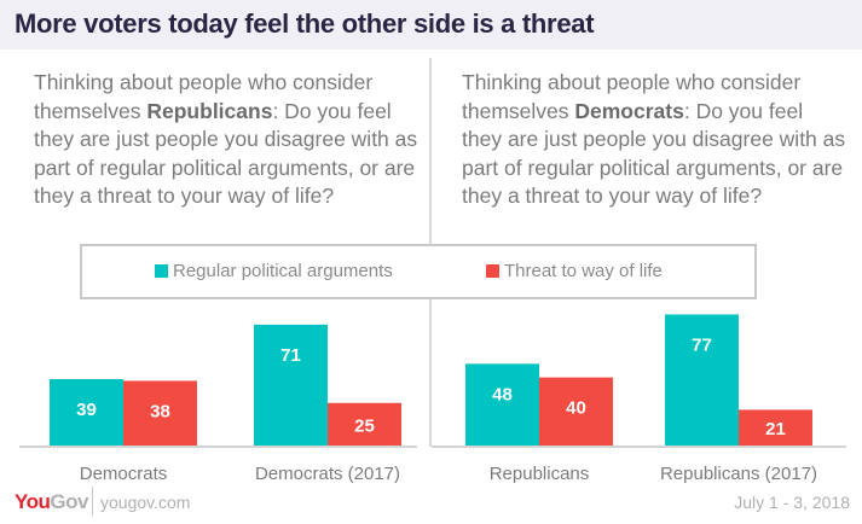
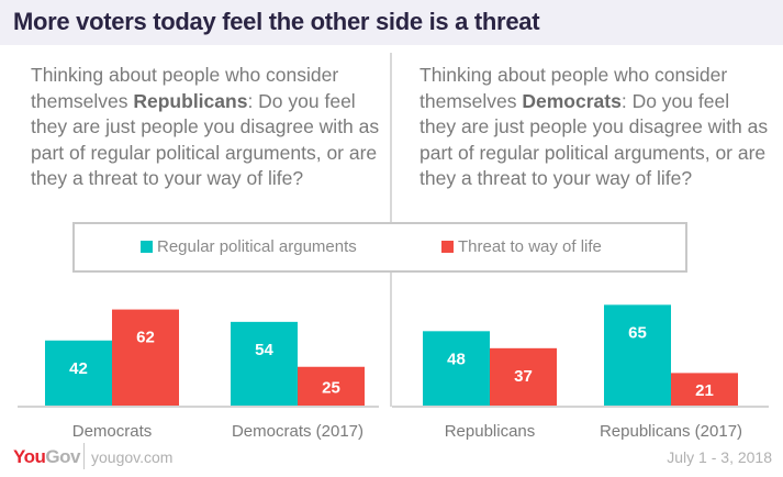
Regular political arguments/Democrats: 39 -> 42
Threat to way of life/Democrats: 38 -> 62
Regular political arguments/Democrats (2017): 71 -> 54
Threat to way of life/Republicans: 40 -> 37
Regular political arguments/Republicans (2017): 77 -> 65
